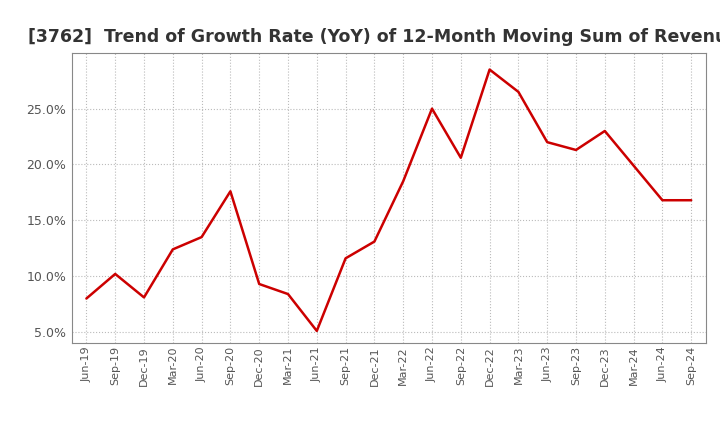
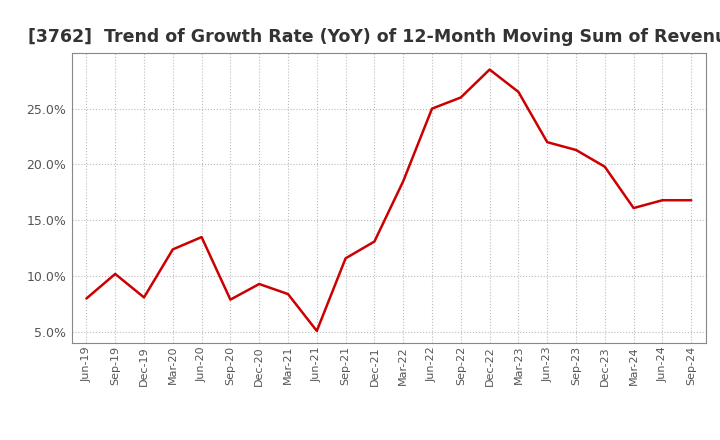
Sep-20: 17.6% -> 7.9%
Sep-22: 20.6% -> 26.0%
Dec-23: 23.0% -> 19.8%
Mar-24: 19.9% -> 16.1%
